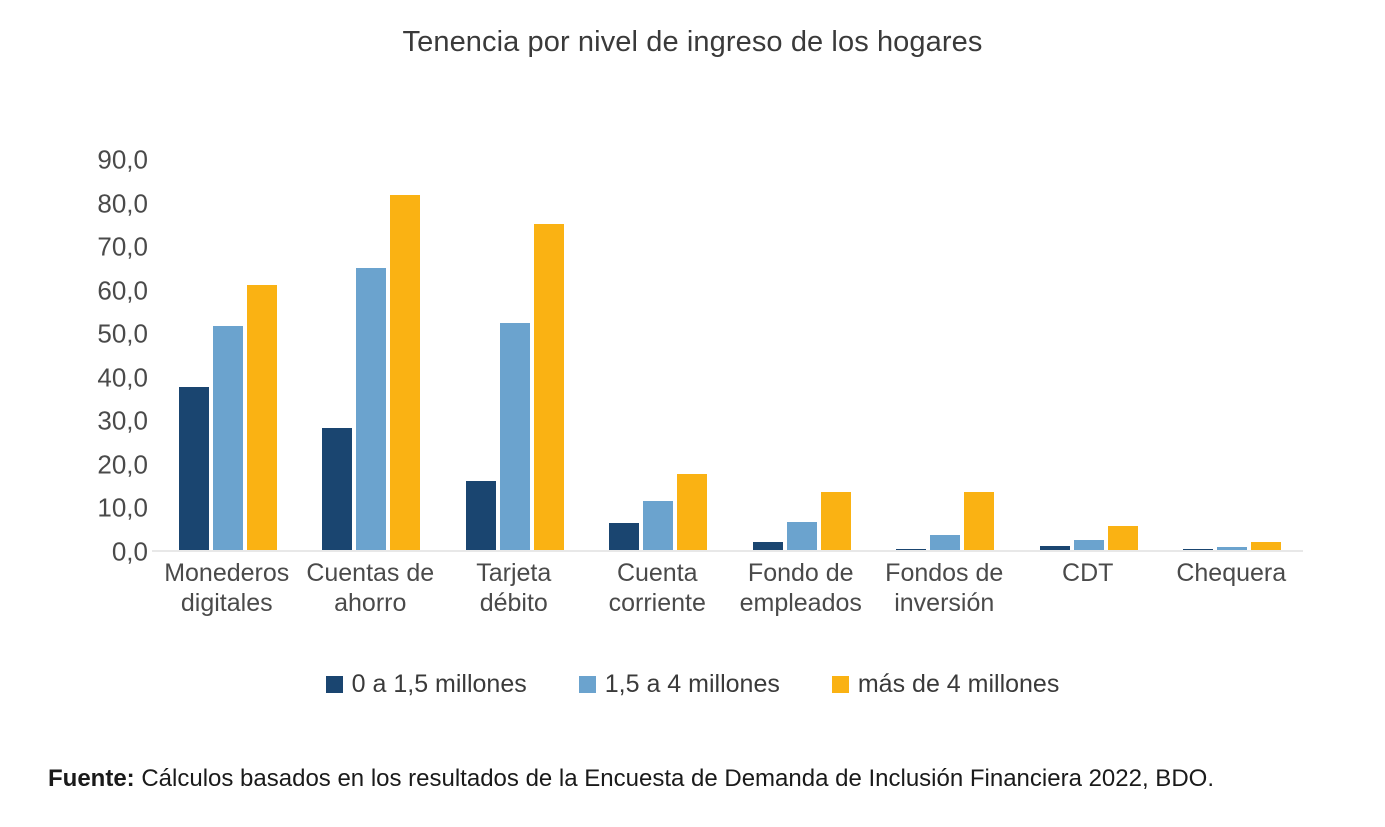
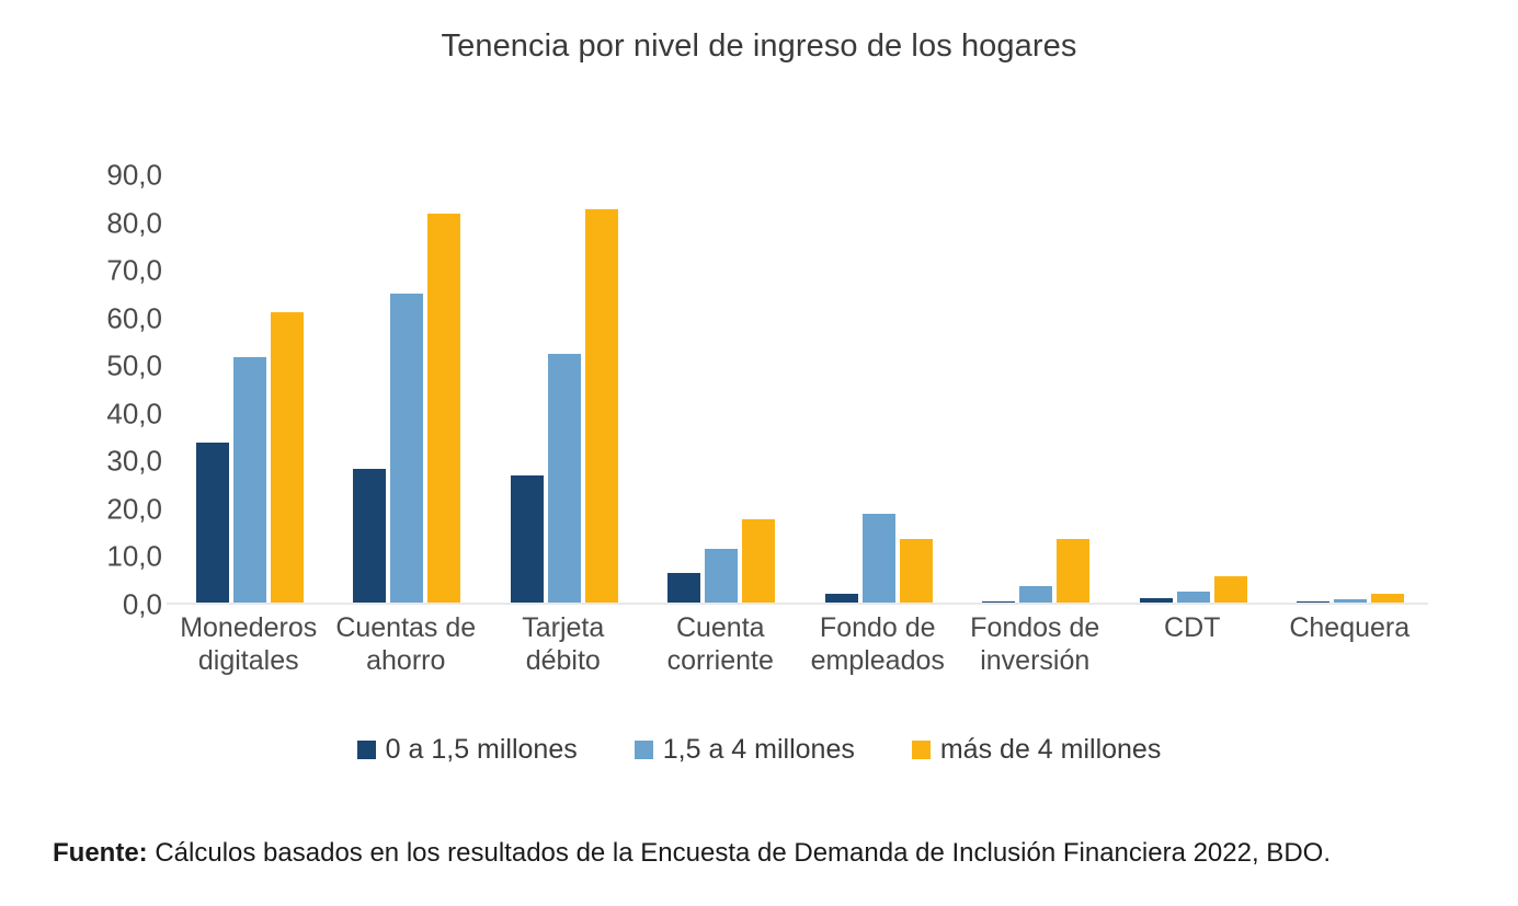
0 a 1,5 millones/Monederos digitales: 38 -> 34
0 a 1,5 millones/Tarjeta débito: 16 -> 27
más de 4 millones/Tarjeta débito: 75 -> 83
1,5 a 4 millones/Fondo de empleados: 7 -> 19
